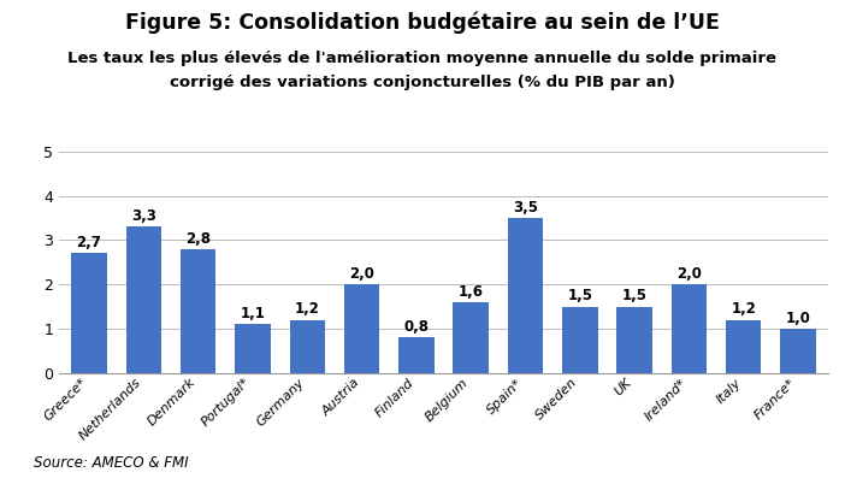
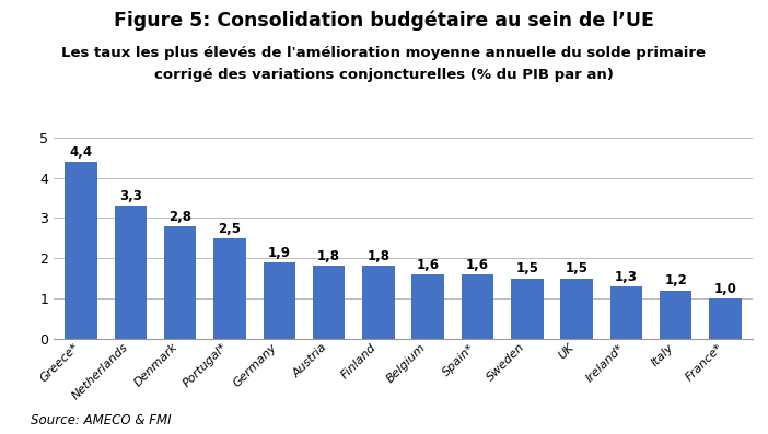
Greece*: 2,7 -> 4,4
Portugal*: 1,1 -> 2,5
Germany: 1,2 -> 1,9
Austria: 2,0 -> 1,8
Finland: 0,8 -> 1,8
Spain*: 3,5 -> 1,6
Ireland*: 2,0 -> 1,3
